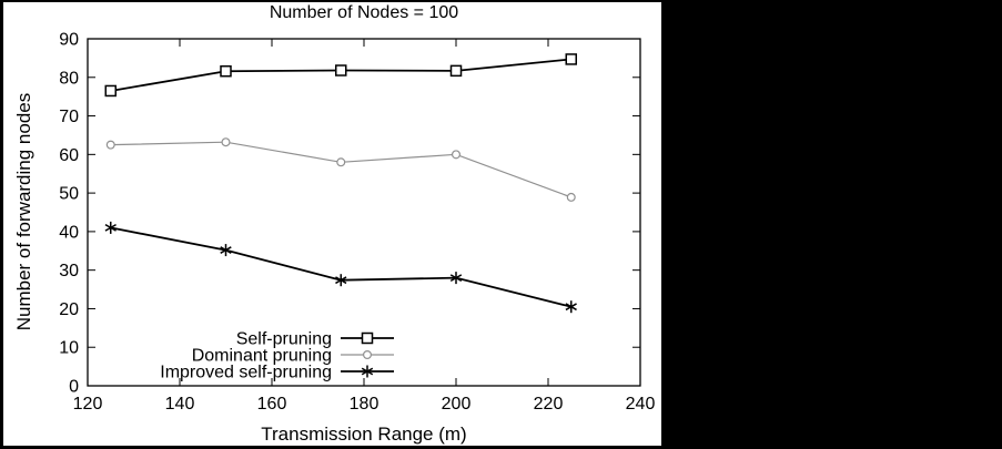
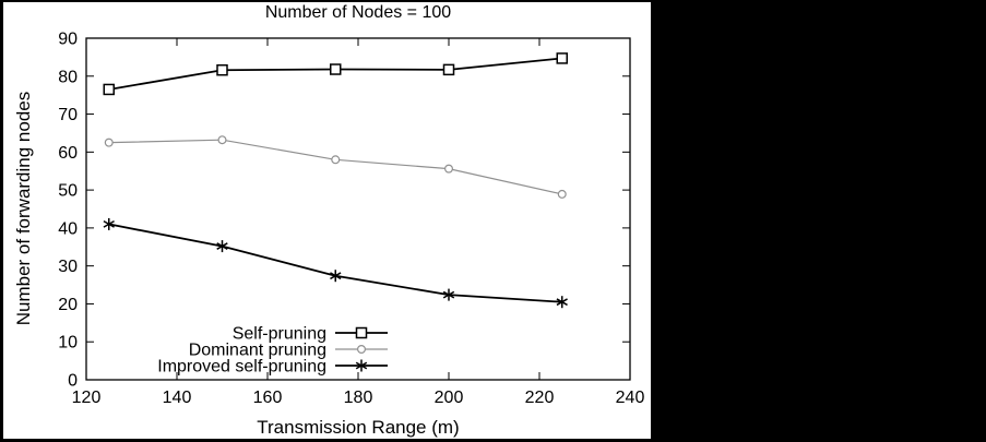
Dominant pruning/200: 60 -> 56
Improved self-pruning/200: 28 -> 22
